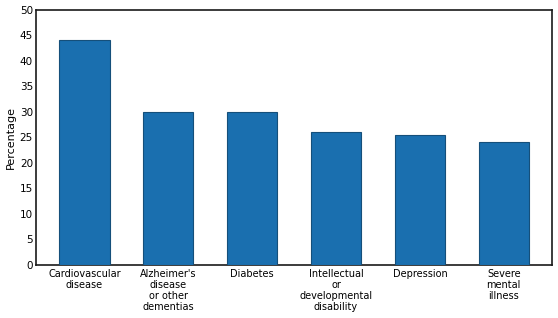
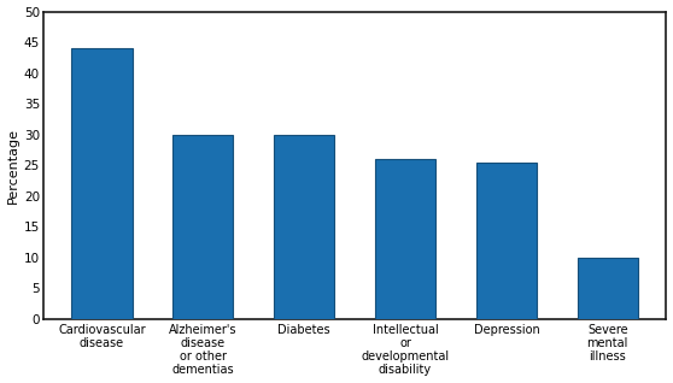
Severe mental illness: 24.0 -> 10.0
